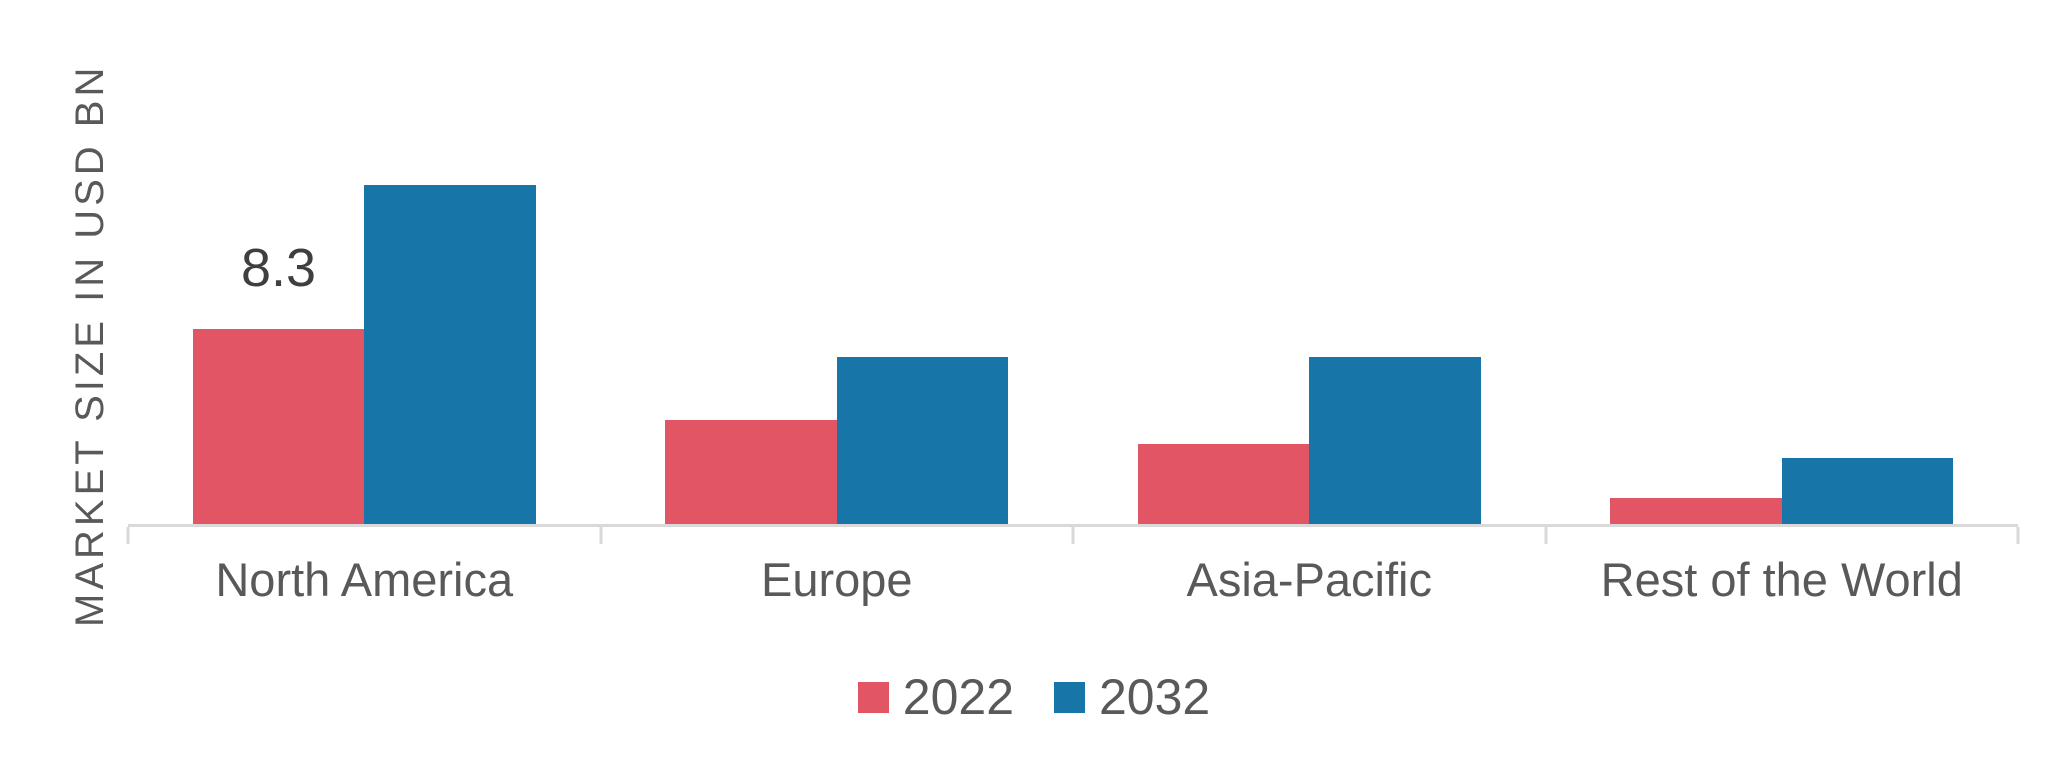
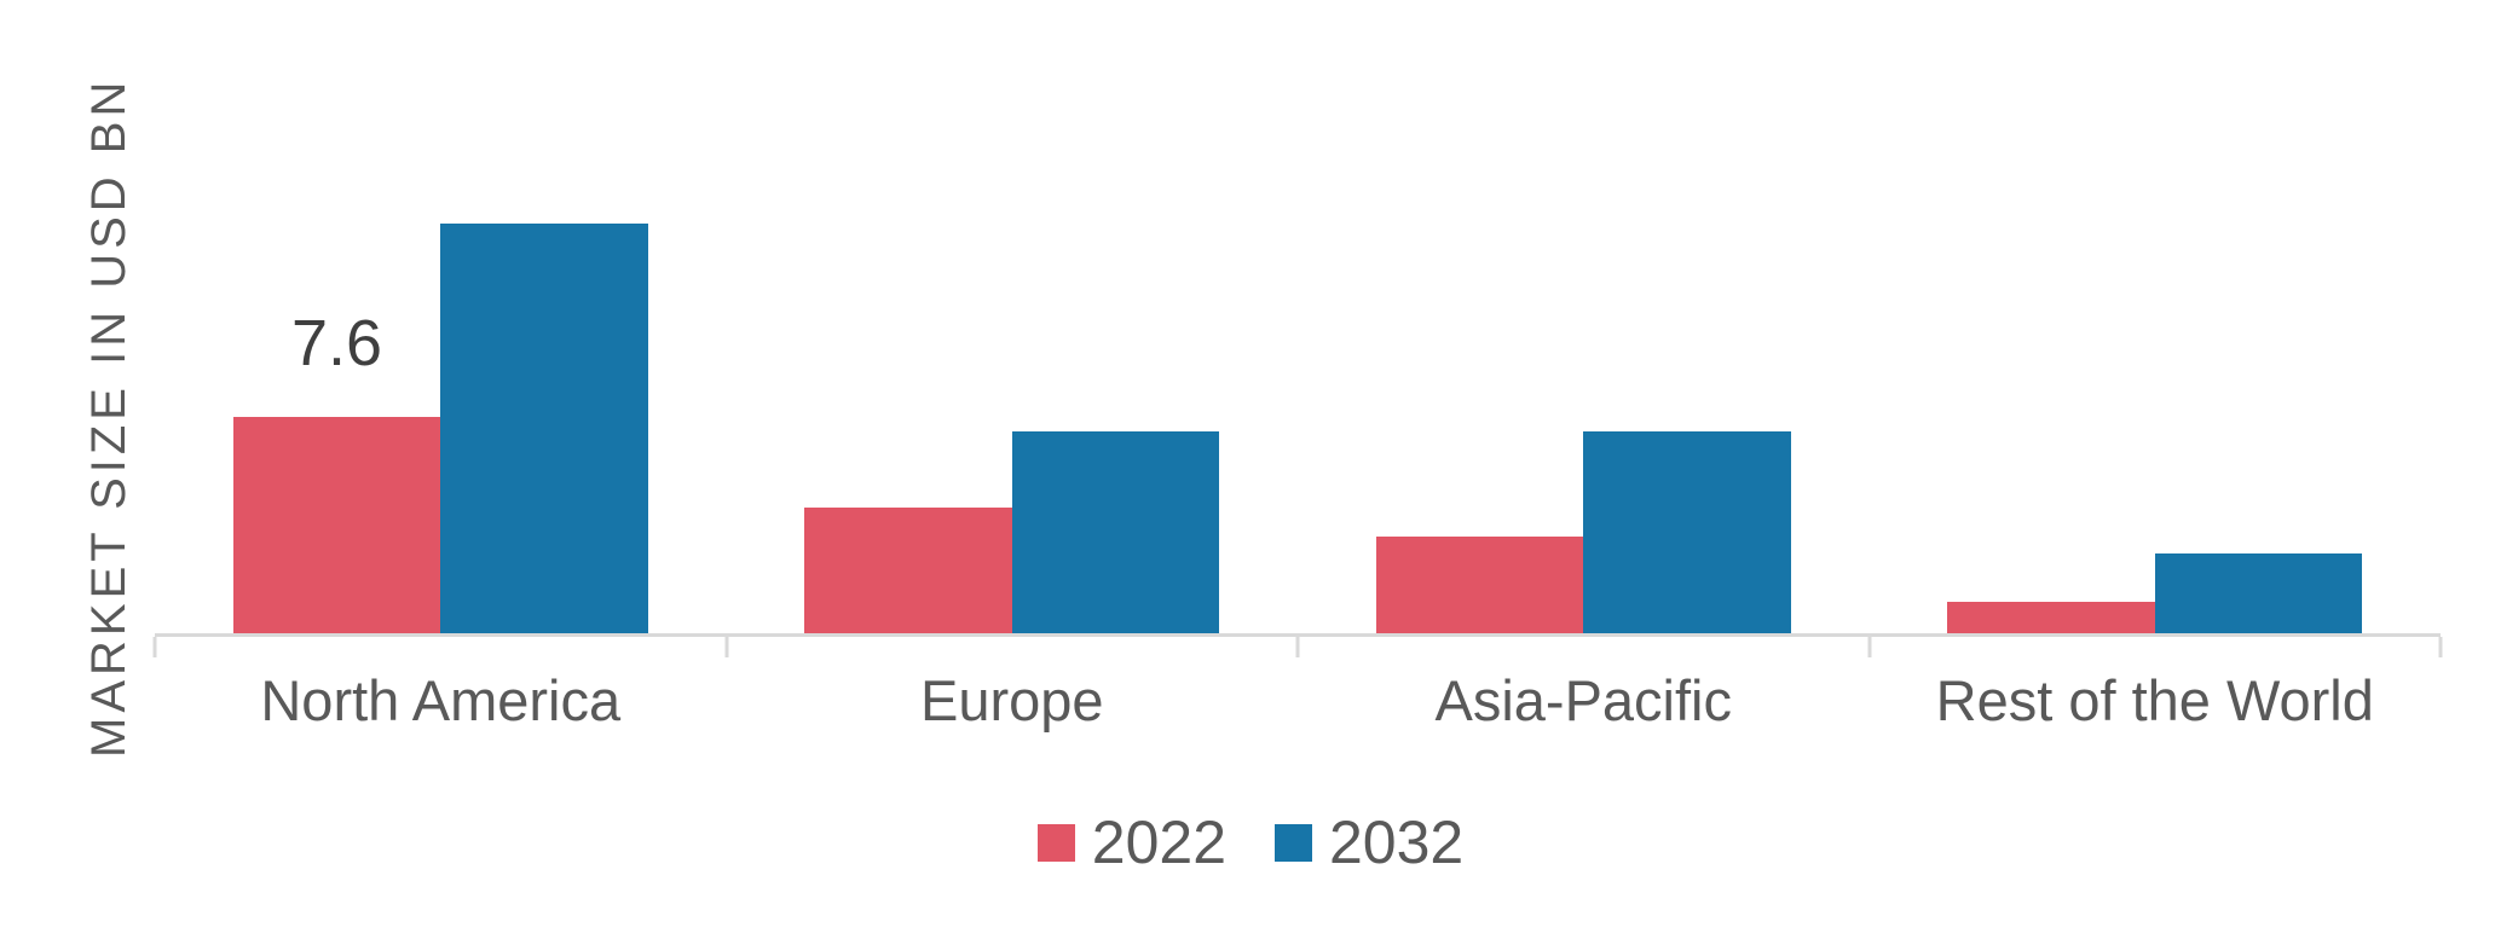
2022/North America: 8.3 -> 7.6
